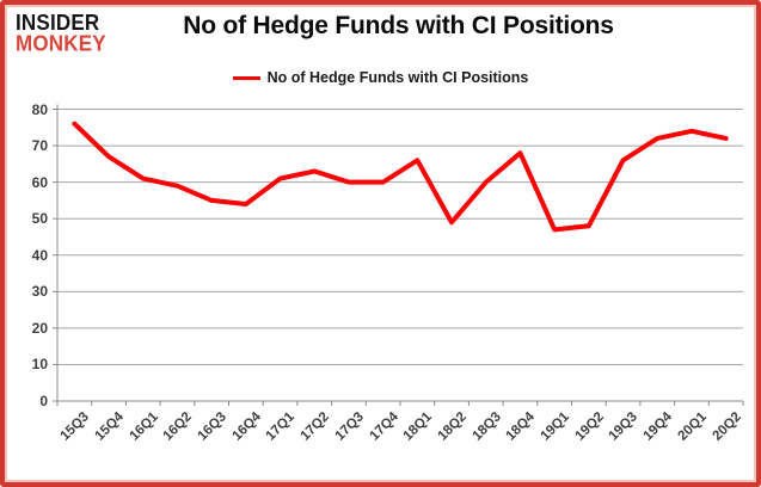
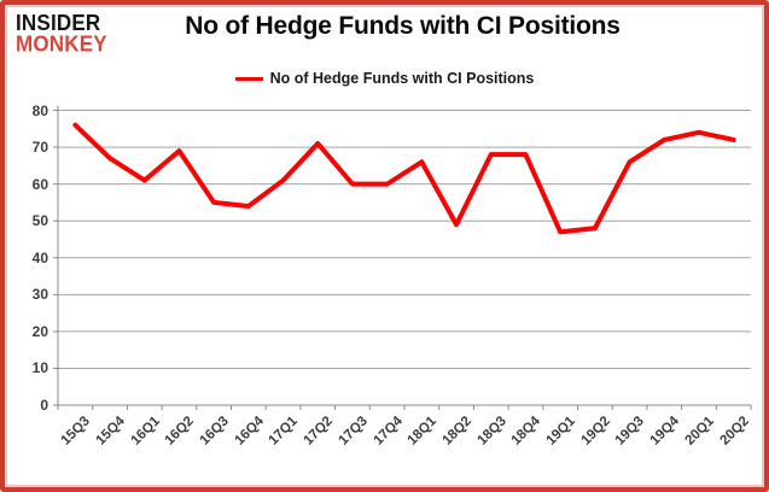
16Q2: 59 -> 69
17Q2: 63 -> 71
18Q3: 60 -> 68
